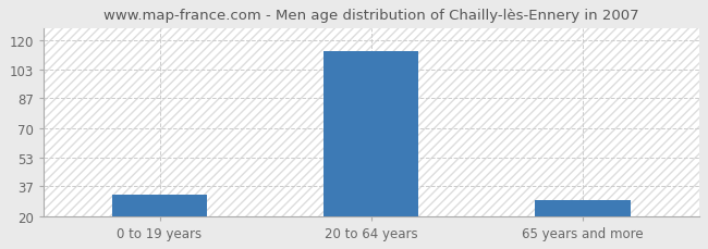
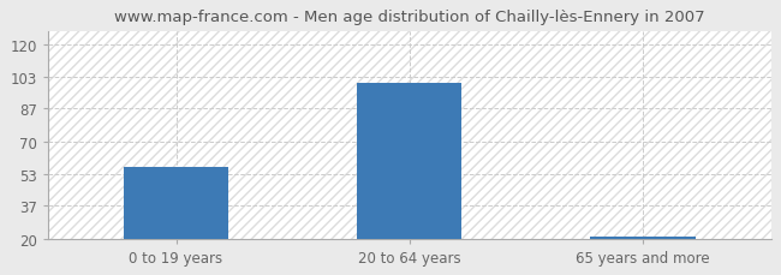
0 to 19 years: 32 -> 57
20 to 64 years: 114 -> 100
65 years and more: 29 -> 21
